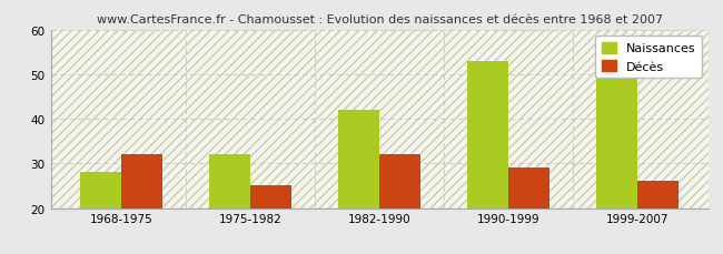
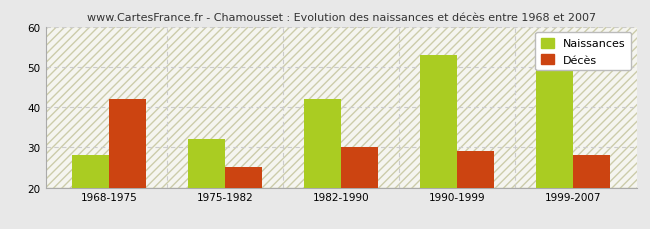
Décès/1968-1975: 32 -> 42
Décès/1982-1990: 32 -> 30
Décès/1999-2007: 26 -> 28
